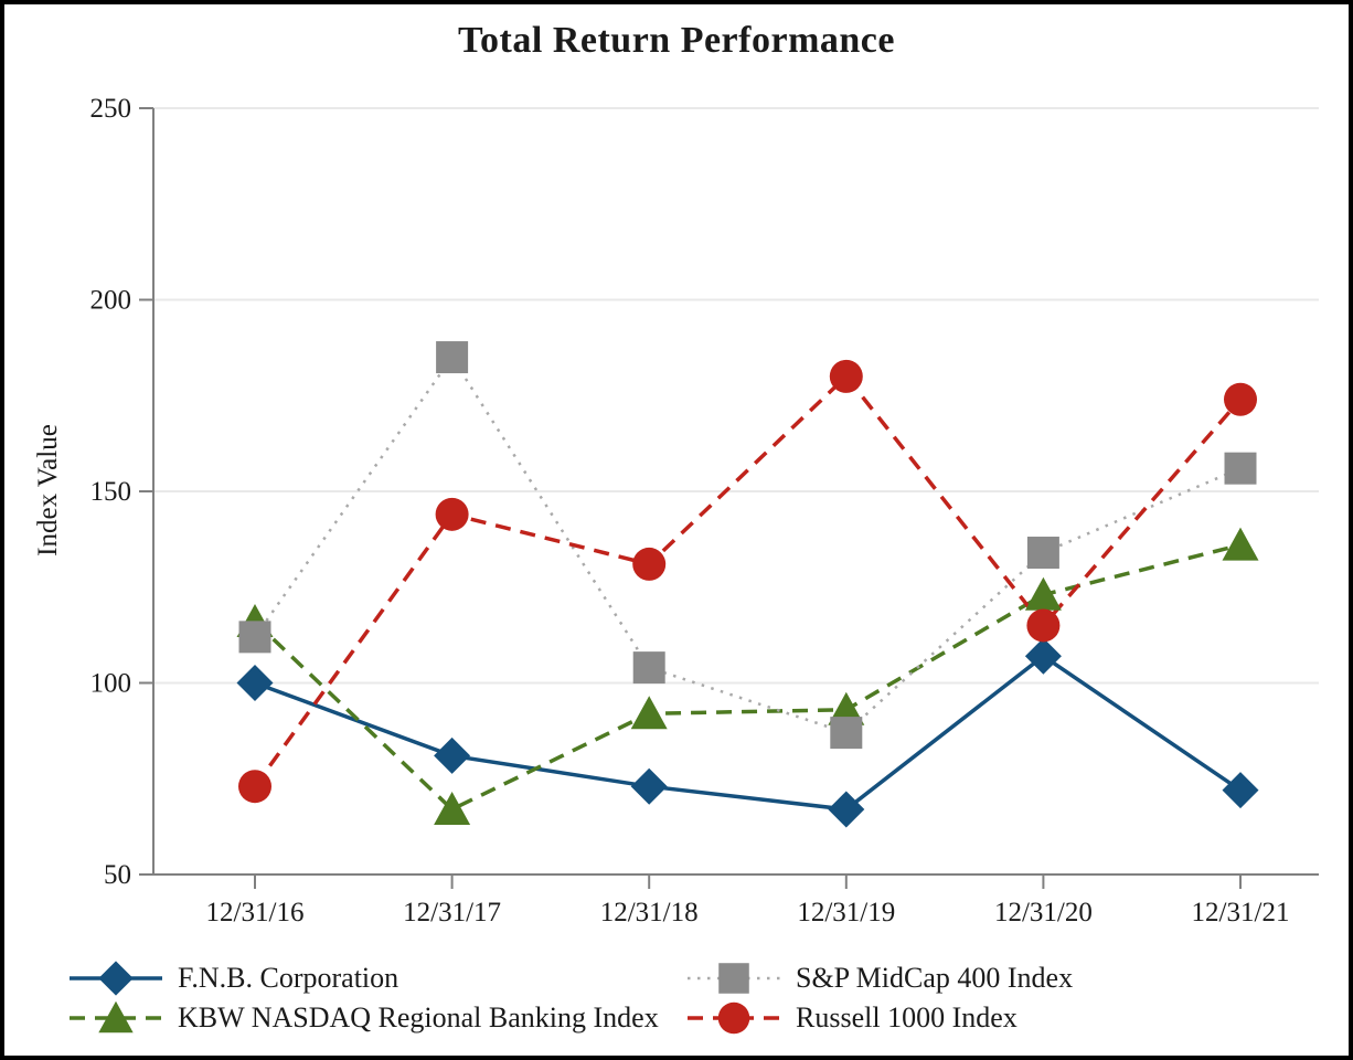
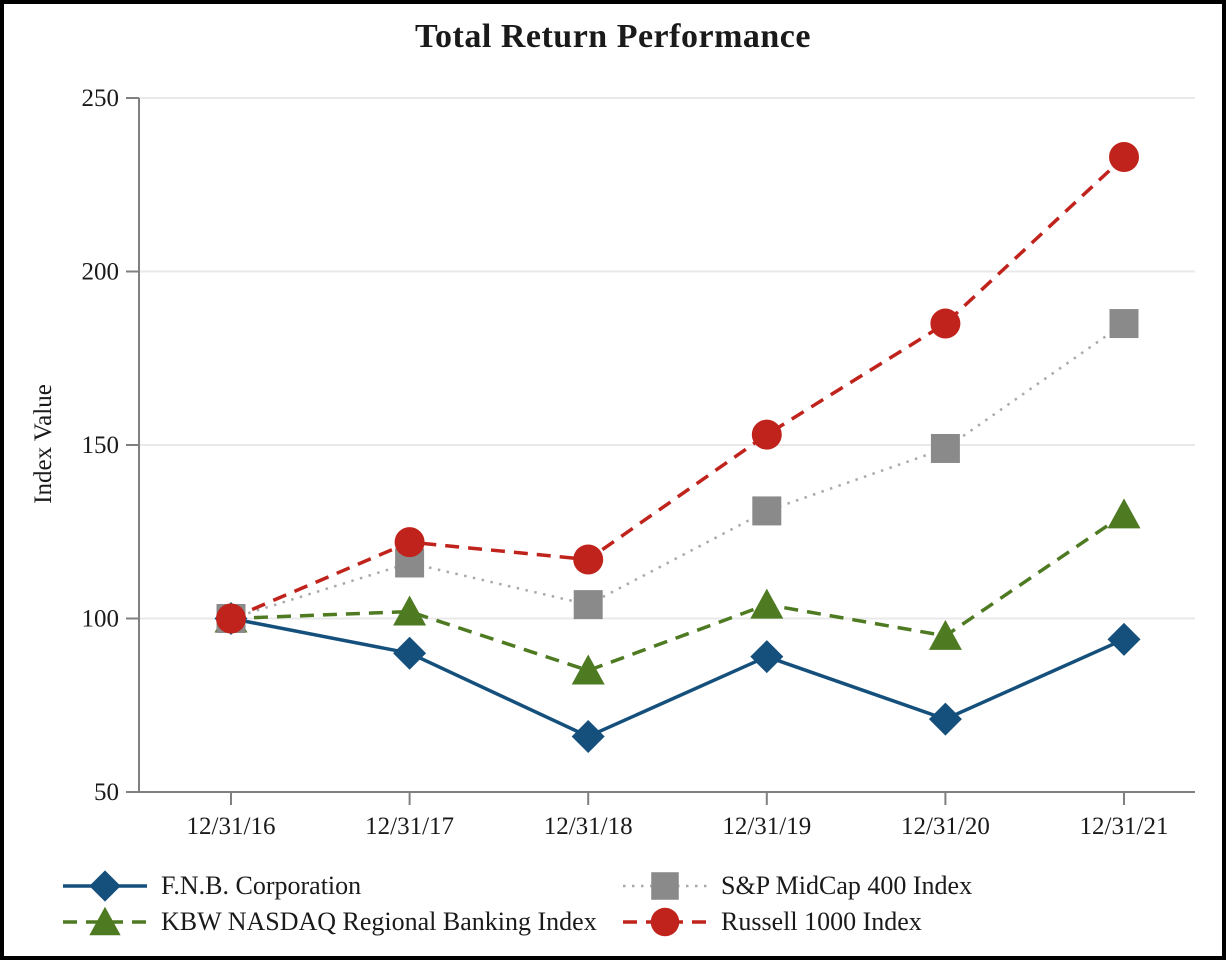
KBW NASDAQ Regional Banking Index/12/31/16: 116 -> 100
S&P MidCap 400 Index/12/31/16: 112 -> 100
Russell 1000 Index/12/31/16: 73 -> 100
F.N.B. Corporation/12/31/17: 81 -> 90
KBW NASDAQ Regional Banking Index/12/31/17: 67 -> 102
S&P MidCap 400 Index/12/31/17: 185 -> 116
Russell 1000 Index/12/31/17: 144 -> 122
F.N.B. Corporation/12/31/18: 73 -> 66
KBW NASDAQ Regional Banking Index/12/31/18: 92 -> 85
Russell 1000 Index/12/31/18: 131 -> 117
F.N.B. Corporation/12/31/19: 67 -> 89
KBW NASDAQ Regional Banking Index/12/31/19: 93 -> 104
S&P MidCap 400 Index/12/31/19: 87 -> 131
Russell 1000 Index/12/31/19: 180 -> 153
F.N.B. Corporation/12/31/20: 107 -> 71
KBW NASDAQ Regional Banking Index/12/31/20: 123 -> 95
S&P MidCap 400 Index/12/31/20: 134 -> 149
Russell 1000 Index/12/31/20: 115 -> 185
F.N.B. Corporation/12/31/21: 72 -> 94
KBW NASDAQ Regional Banking Index/12/31/21: 136 -> 130
S&P MidCap 400 Index/12/31/21: 156 -> 185
Russell 1000 Index/12/31/21: 174 -> 233
